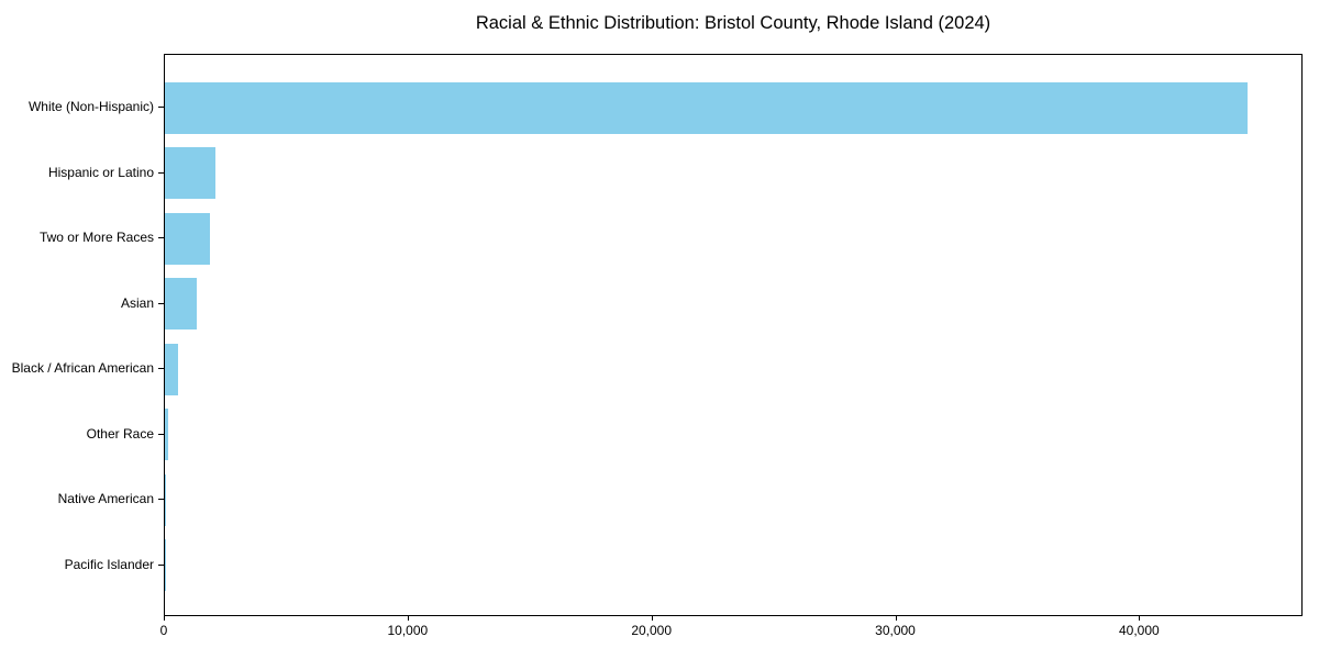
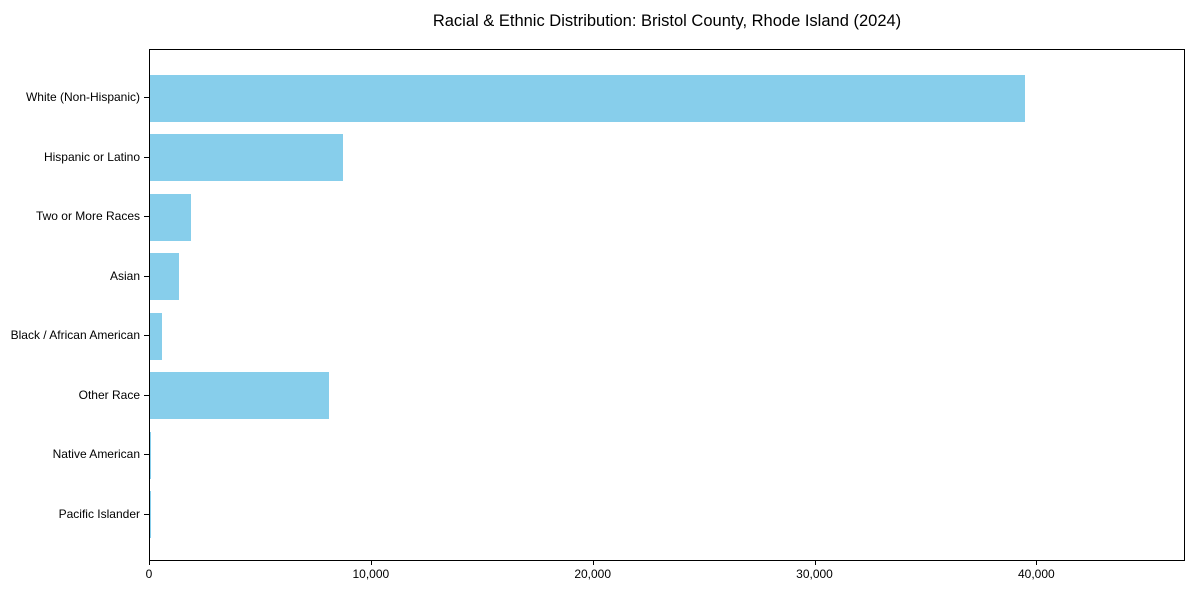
White (Non-Hispanic): 44500 -> 39500
Hispanic or Latino: 2100 -> 8700
Other Race: 200 -> 8100
